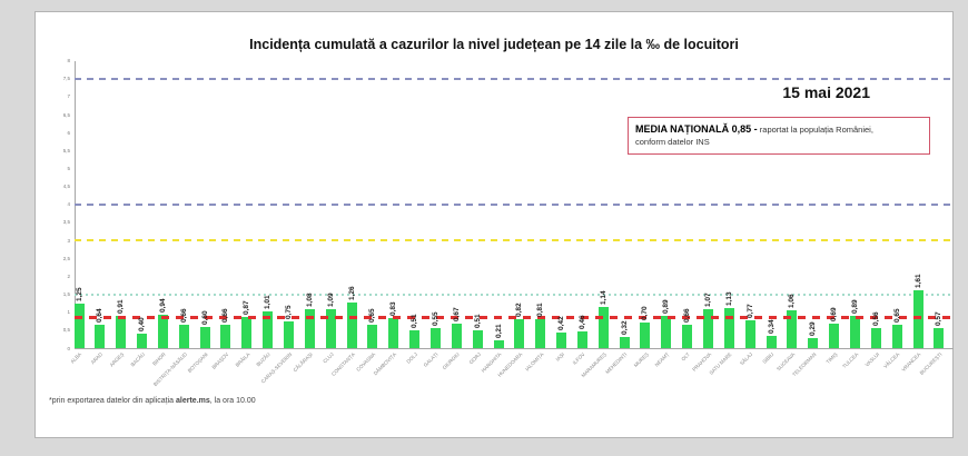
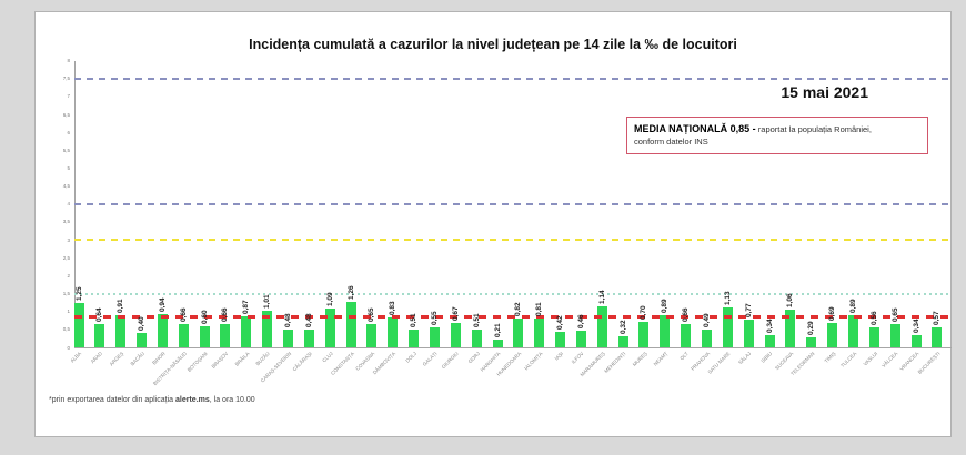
CARAȘ-SEVERIN: 0,75 -> 0,48
CĂLĂRAȘI: 1,08 -> 0,48
PRAHOVA: 1,07 -> 0,49
VRANCEA: 1,61 -> 0,34
